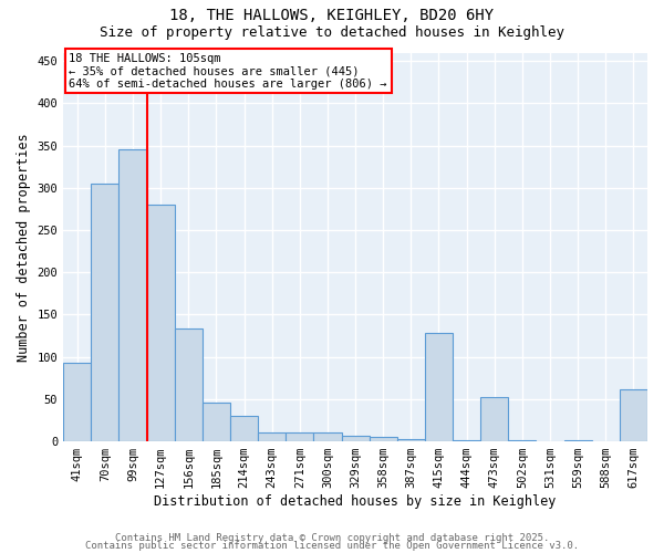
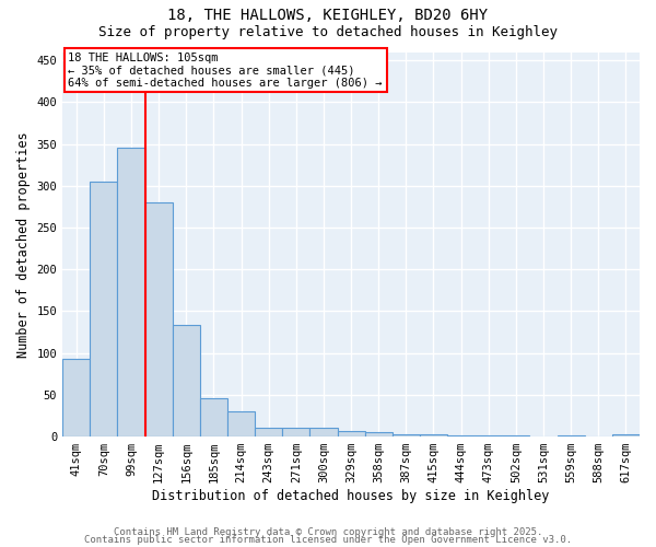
415sqm: 128 -> 3
473sqm: 52 -> 1
617sqm: 62 -> 3
